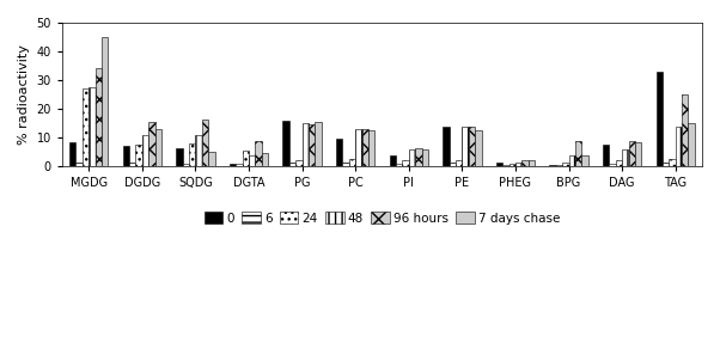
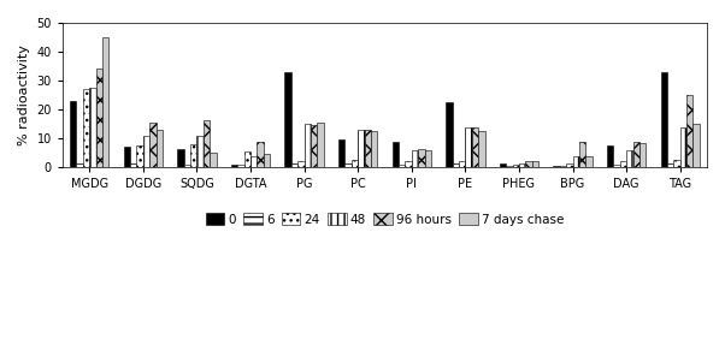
0/MGDG: 8.5 -> 23.0
0/PG: 16.0 -> 33.0
0/PI: 4.0 -> 9.0
0/PE: 14.0 -> 22.5
